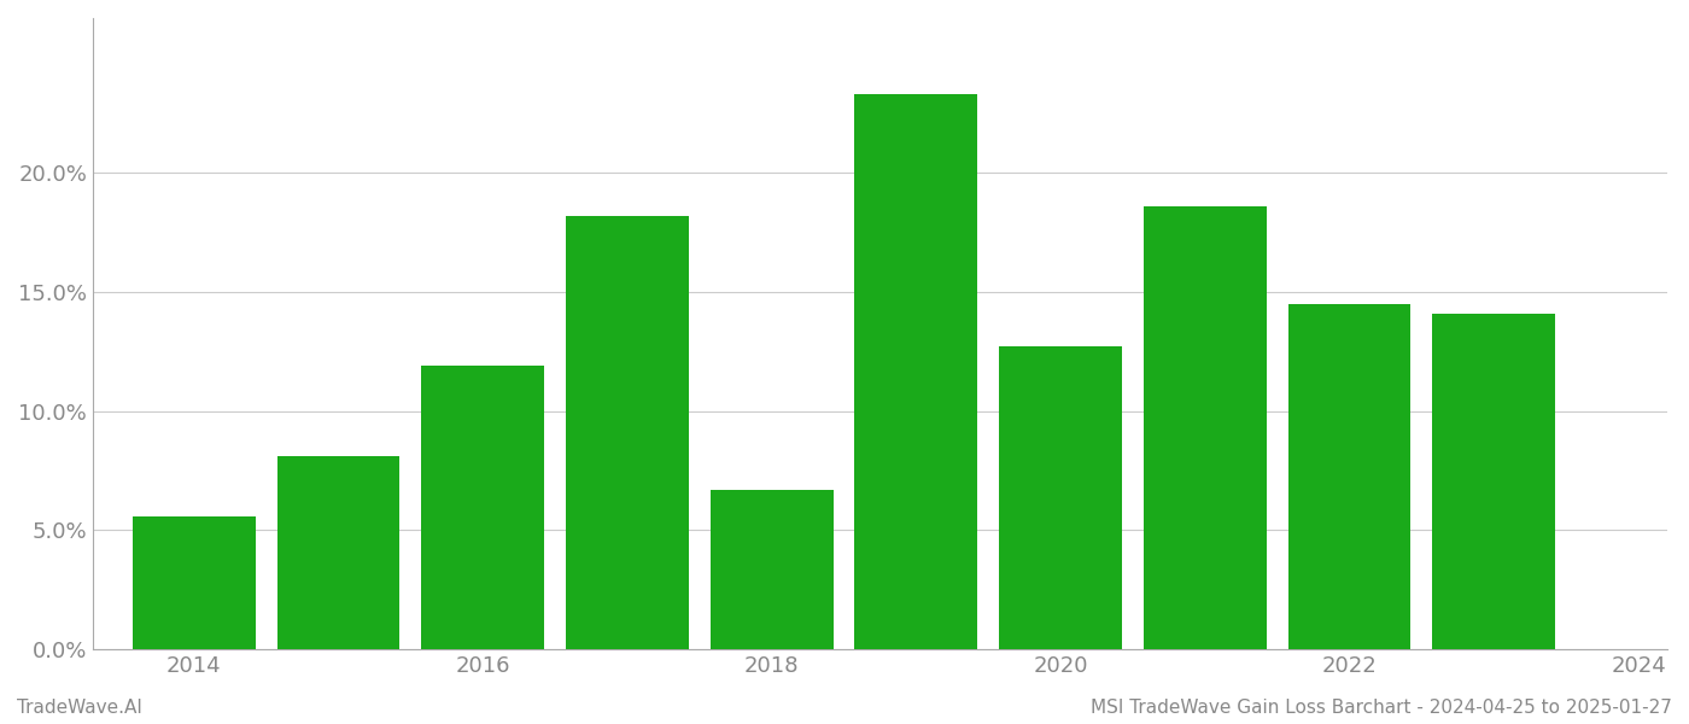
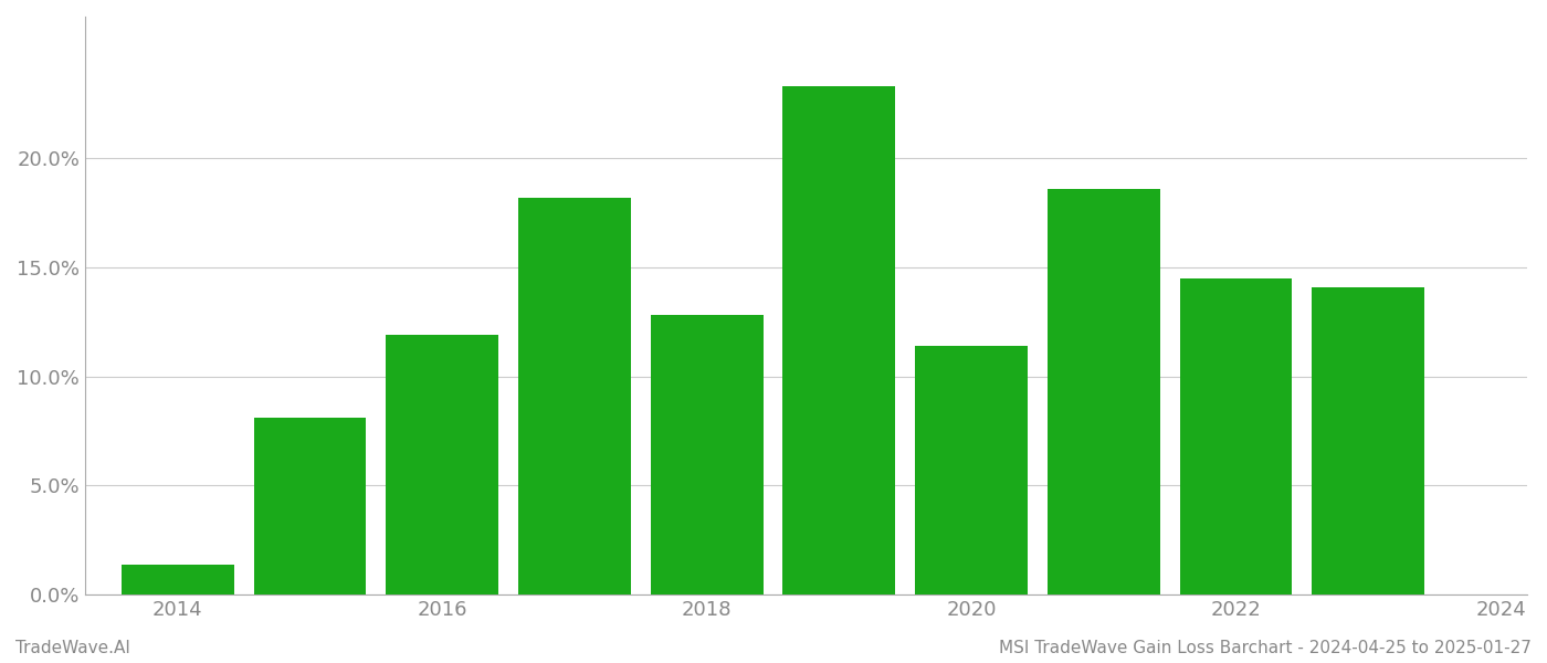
2014: 5.6% -> 1.4%
2018: 6.7% -> 12.8%
2020: 12.7% -> 11.4%
